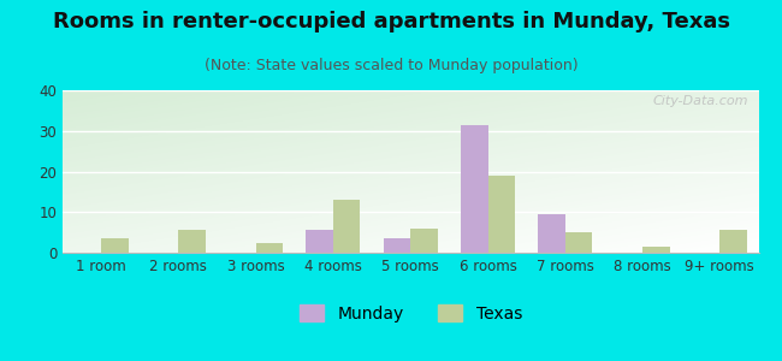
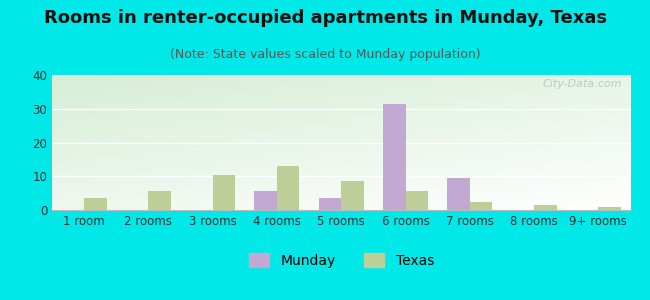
Texas/3 rooms: 2.5 -> 10.5
Texas/5 rooms: 6.0 -> 8.5
Texas/6 rooms: 19.0 -> 5.5
Texas/7 rooms: 5.0 -> 2.5
Texas/9+ rooms: 5.5 -> 1.0
